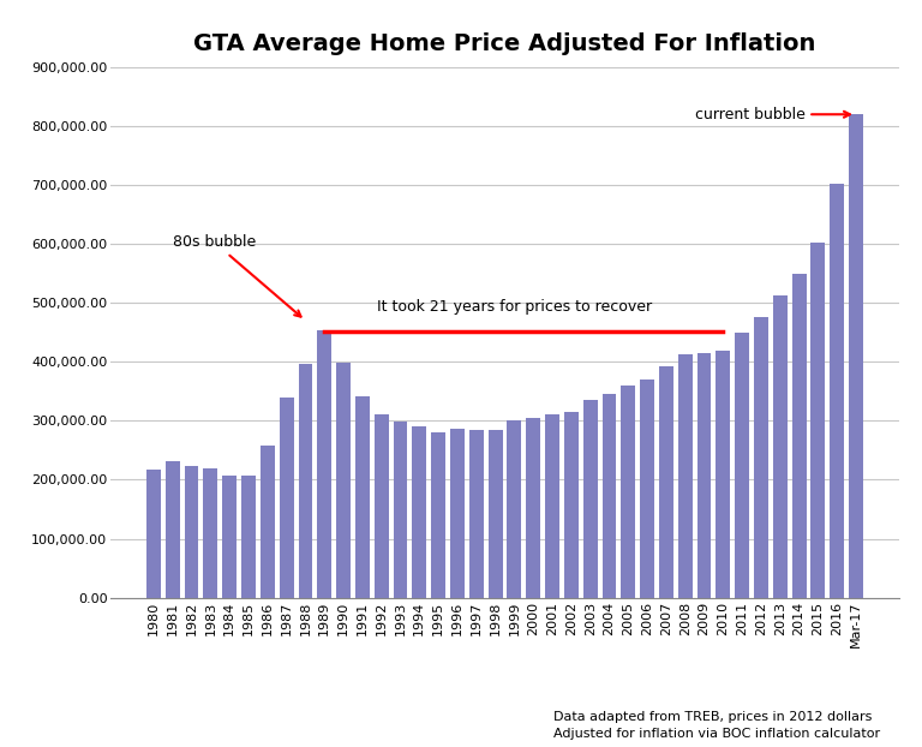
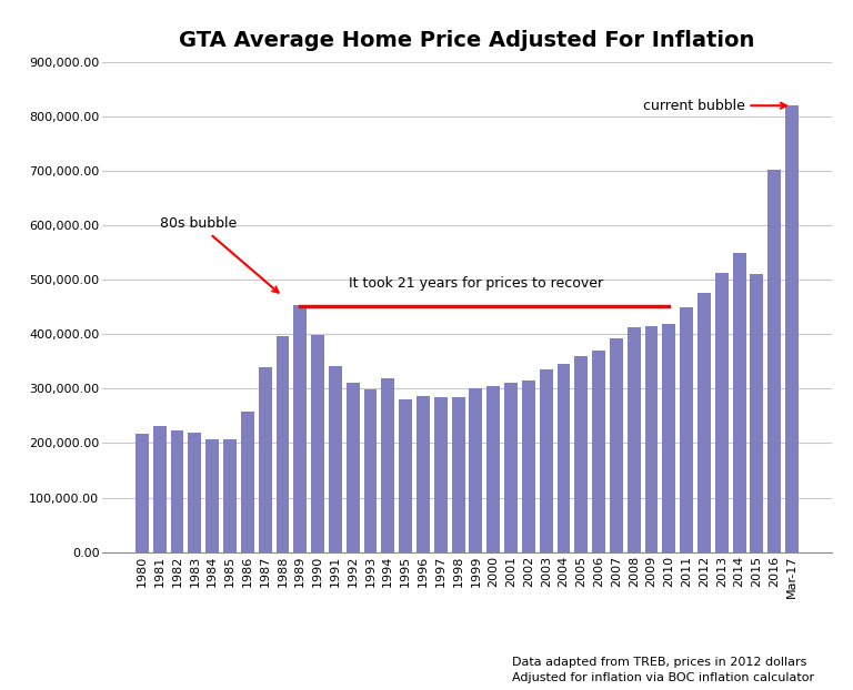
1994: 291,000 -> 320,000
2015: 603,000 -> 510,000
